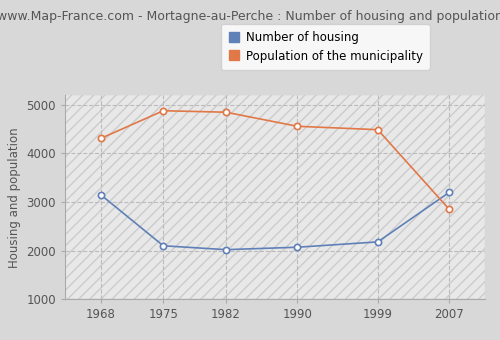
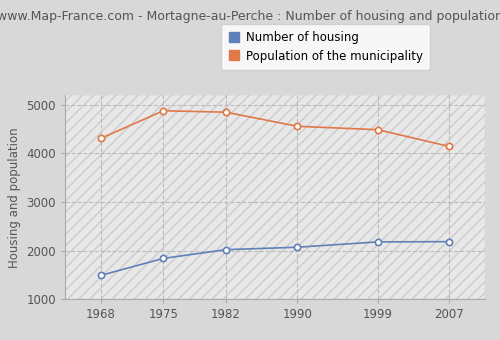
Number of housing/1968: 3150 -> 1490
Number of housing/1975: 2100 -> 1840
Number of housing/2007: 3200 -> 2180
Population of the municipality/2007: 2850 -> 4140
